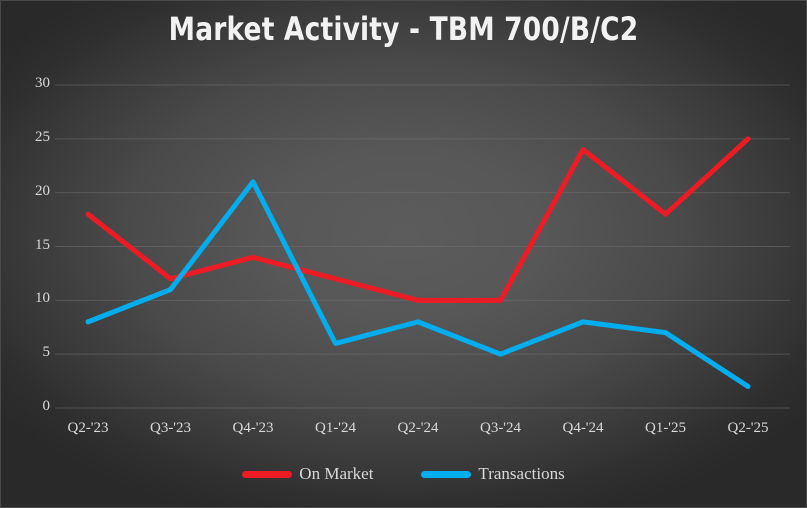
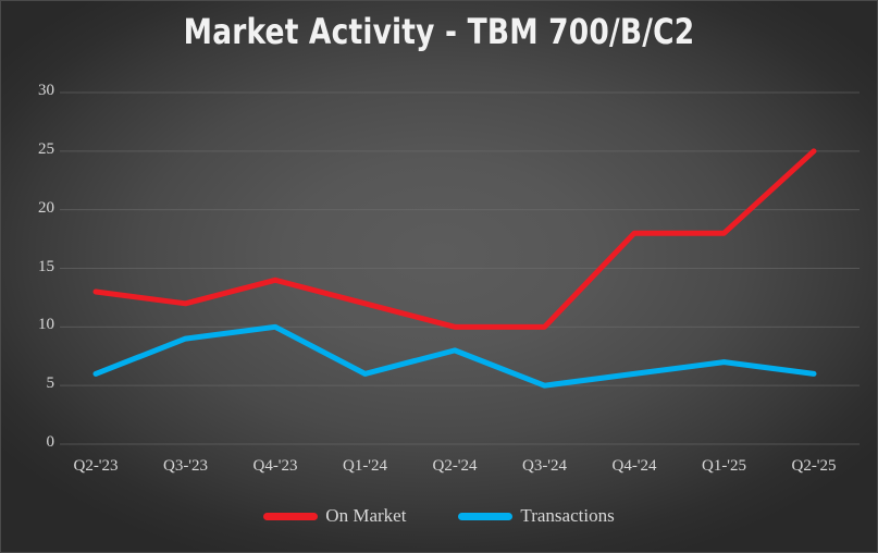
On Market/Q2-'23: 18 -> 13
Transactions/Q2-'23: 8 -> 6
Transactions/Q3-'23: 11 -> 9
Transactions/Q4-'23: 21 -> 10
On Market/Q4-'24: 24 -> 18
Transactions/Q4-'24: 8 -> 6
Transactions/Q2-'25: 2 -> 6
